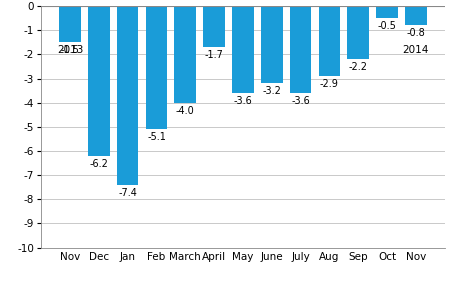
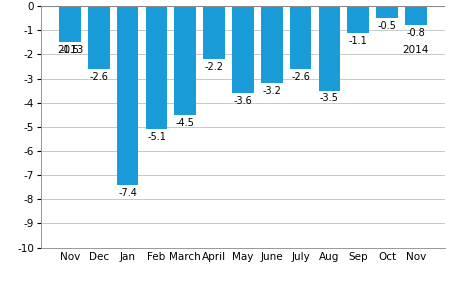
Dec: -6.2 -> -2.6
March: -4.0 -> -4.5
April: -1.7 -> -2.2
July: -3.6 -> -2.6
Aug: -2.9 -> -3.5
Sep: -2.2 -> -1.1
